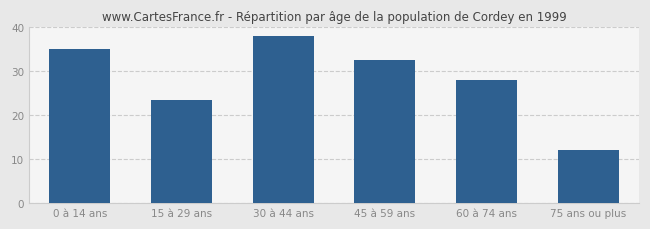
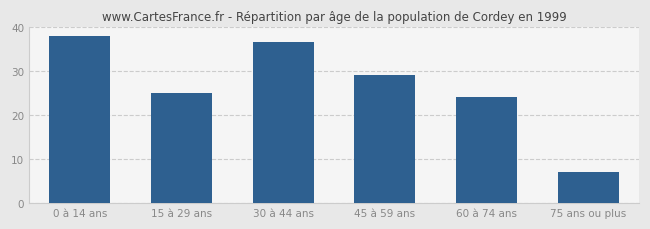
0 à 14 ans: 35.0 -> 38.0
15 à 29 ans: 23.5 -> 25.0
30 à 44 ans: 38.0 -> 36.5
45 à 59 ans: 32.5 -> 29.0
60 à 74 ans: 28.0 -> 24.0
75 ans ou plus: 12.0 -> 7.0
